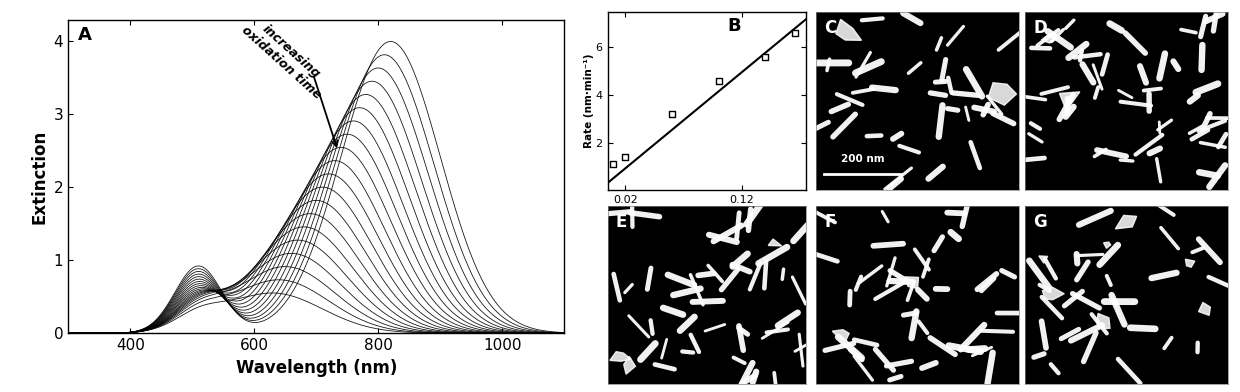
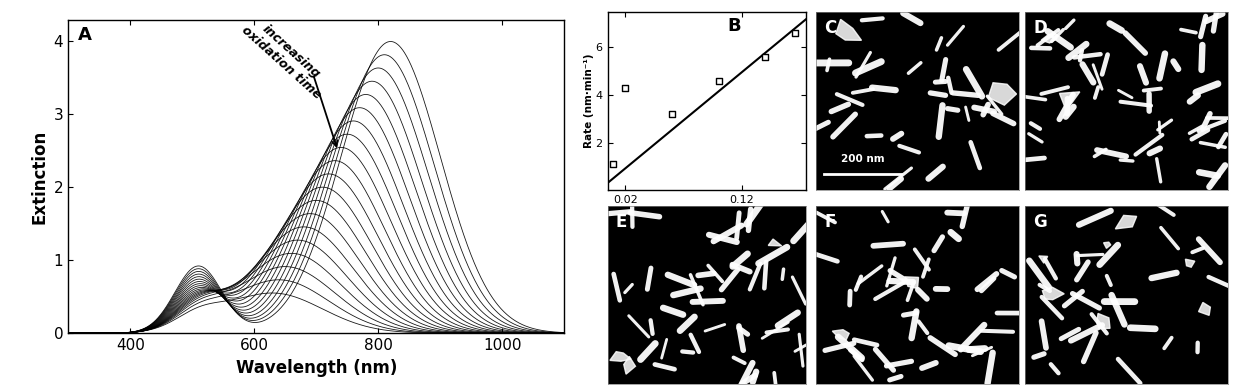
0.02: 1.4 -> 4.3
